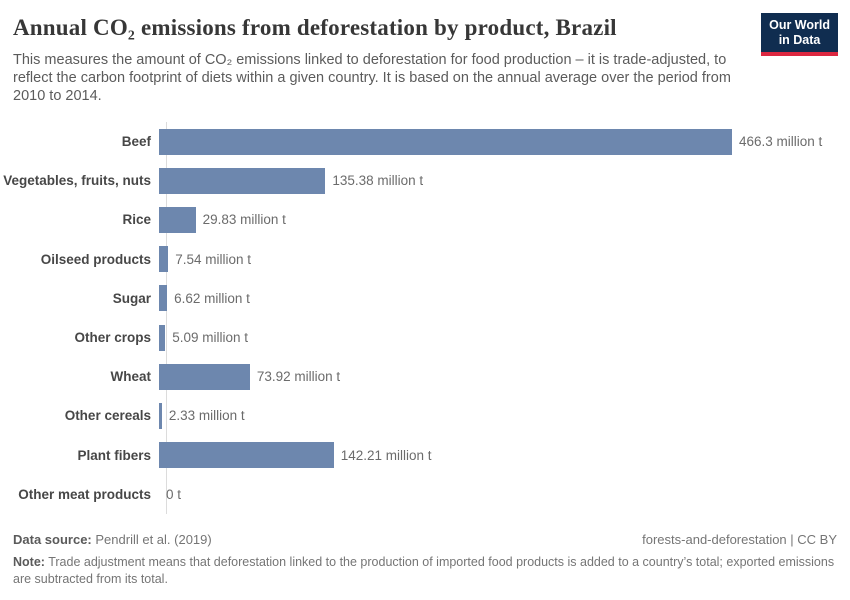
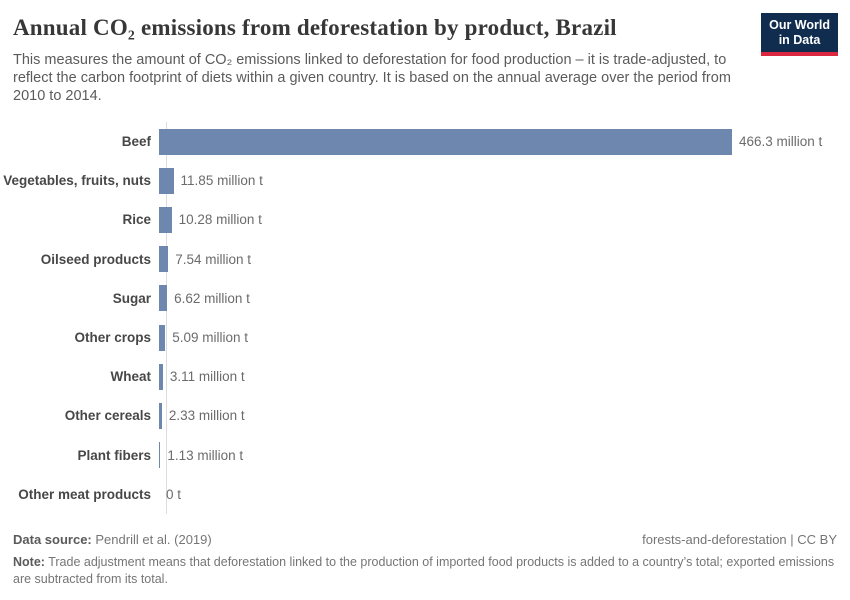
Vegetables, fruits, nuts: 135.38 -> 11.85
Rice: 29.83 -> 10.28
Wheat: 73.92 -> 3.11
Plant fibers: 142.21 -> 1.13
